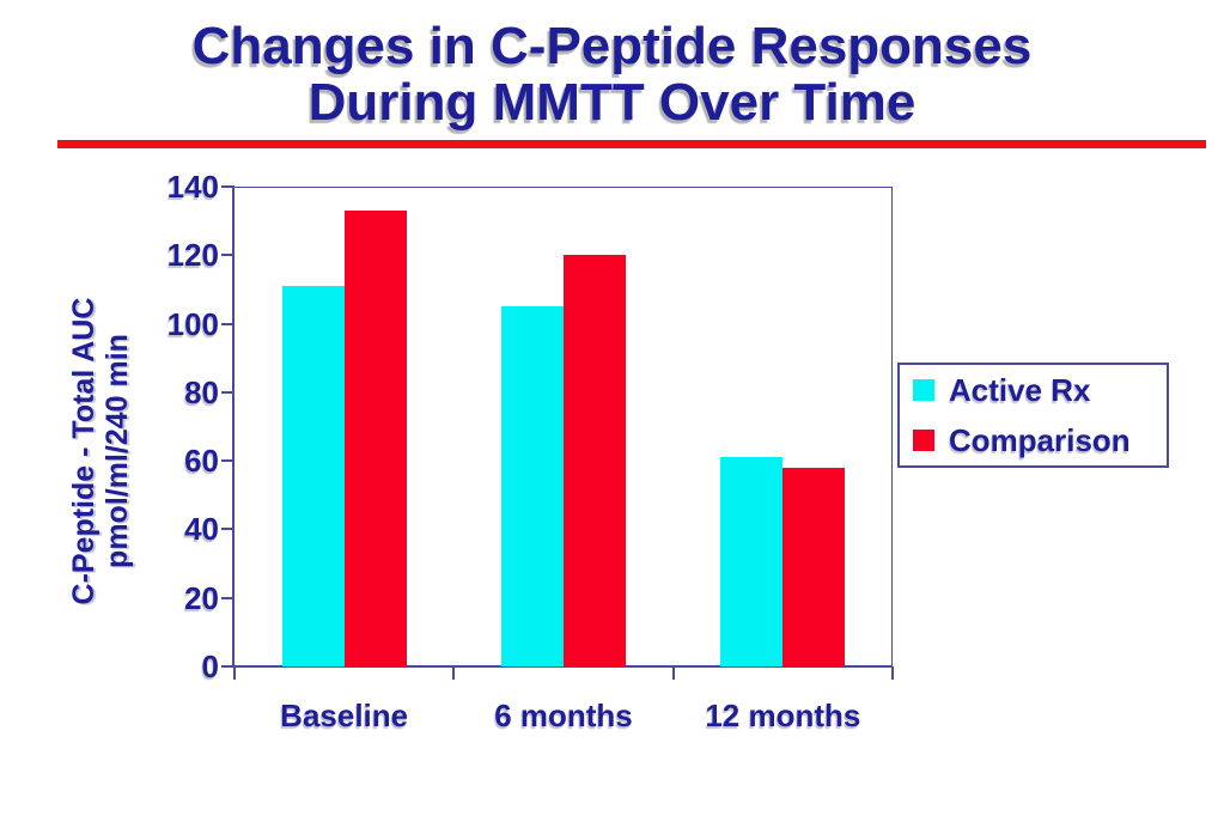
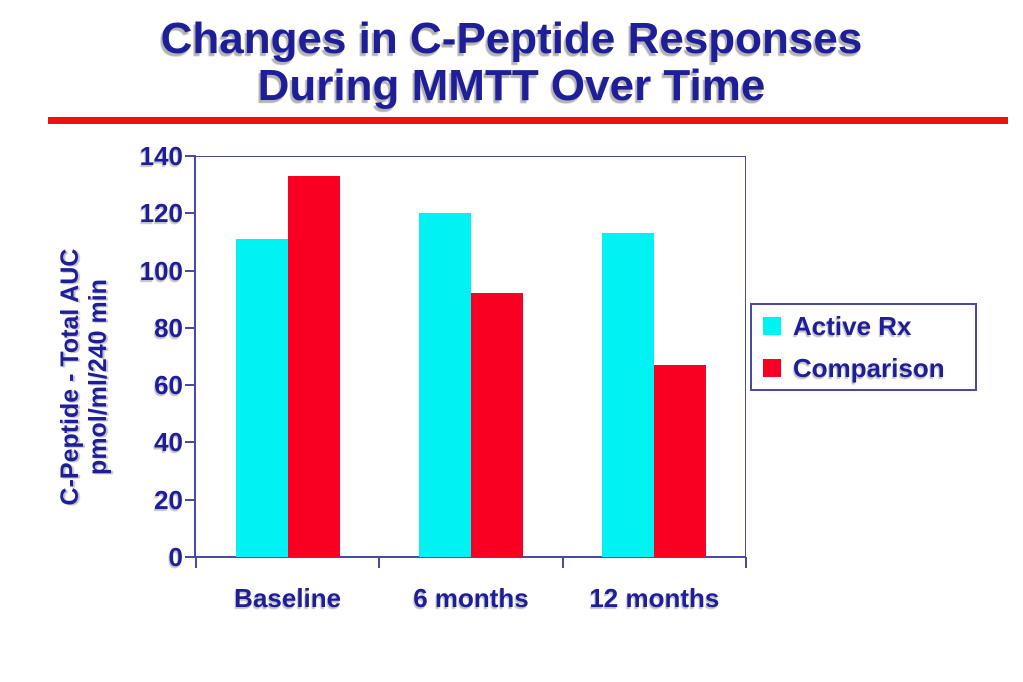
Active Rx/6 months: 105 -> 120
Comparison/6 months: 120 -> 92
Active Rx/12 months: 61 -> 113
Comparison/12 months: 58 -> 67
